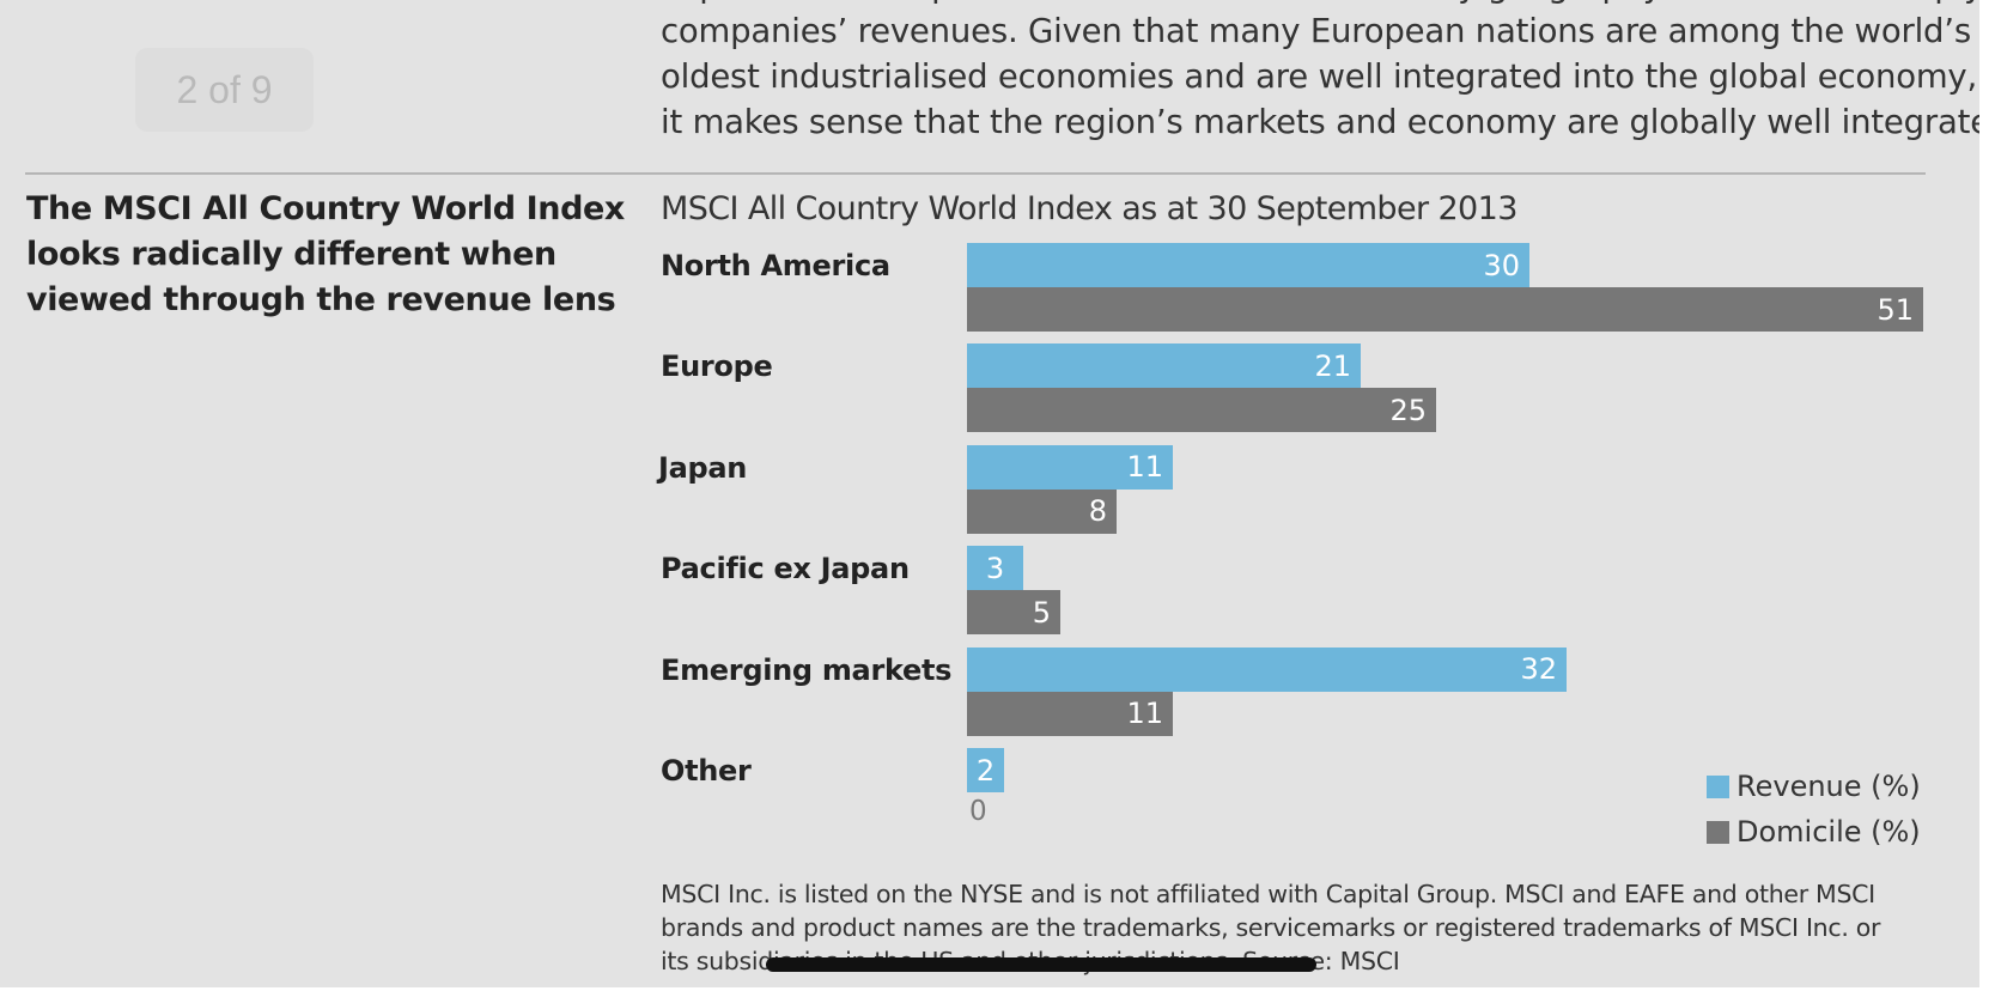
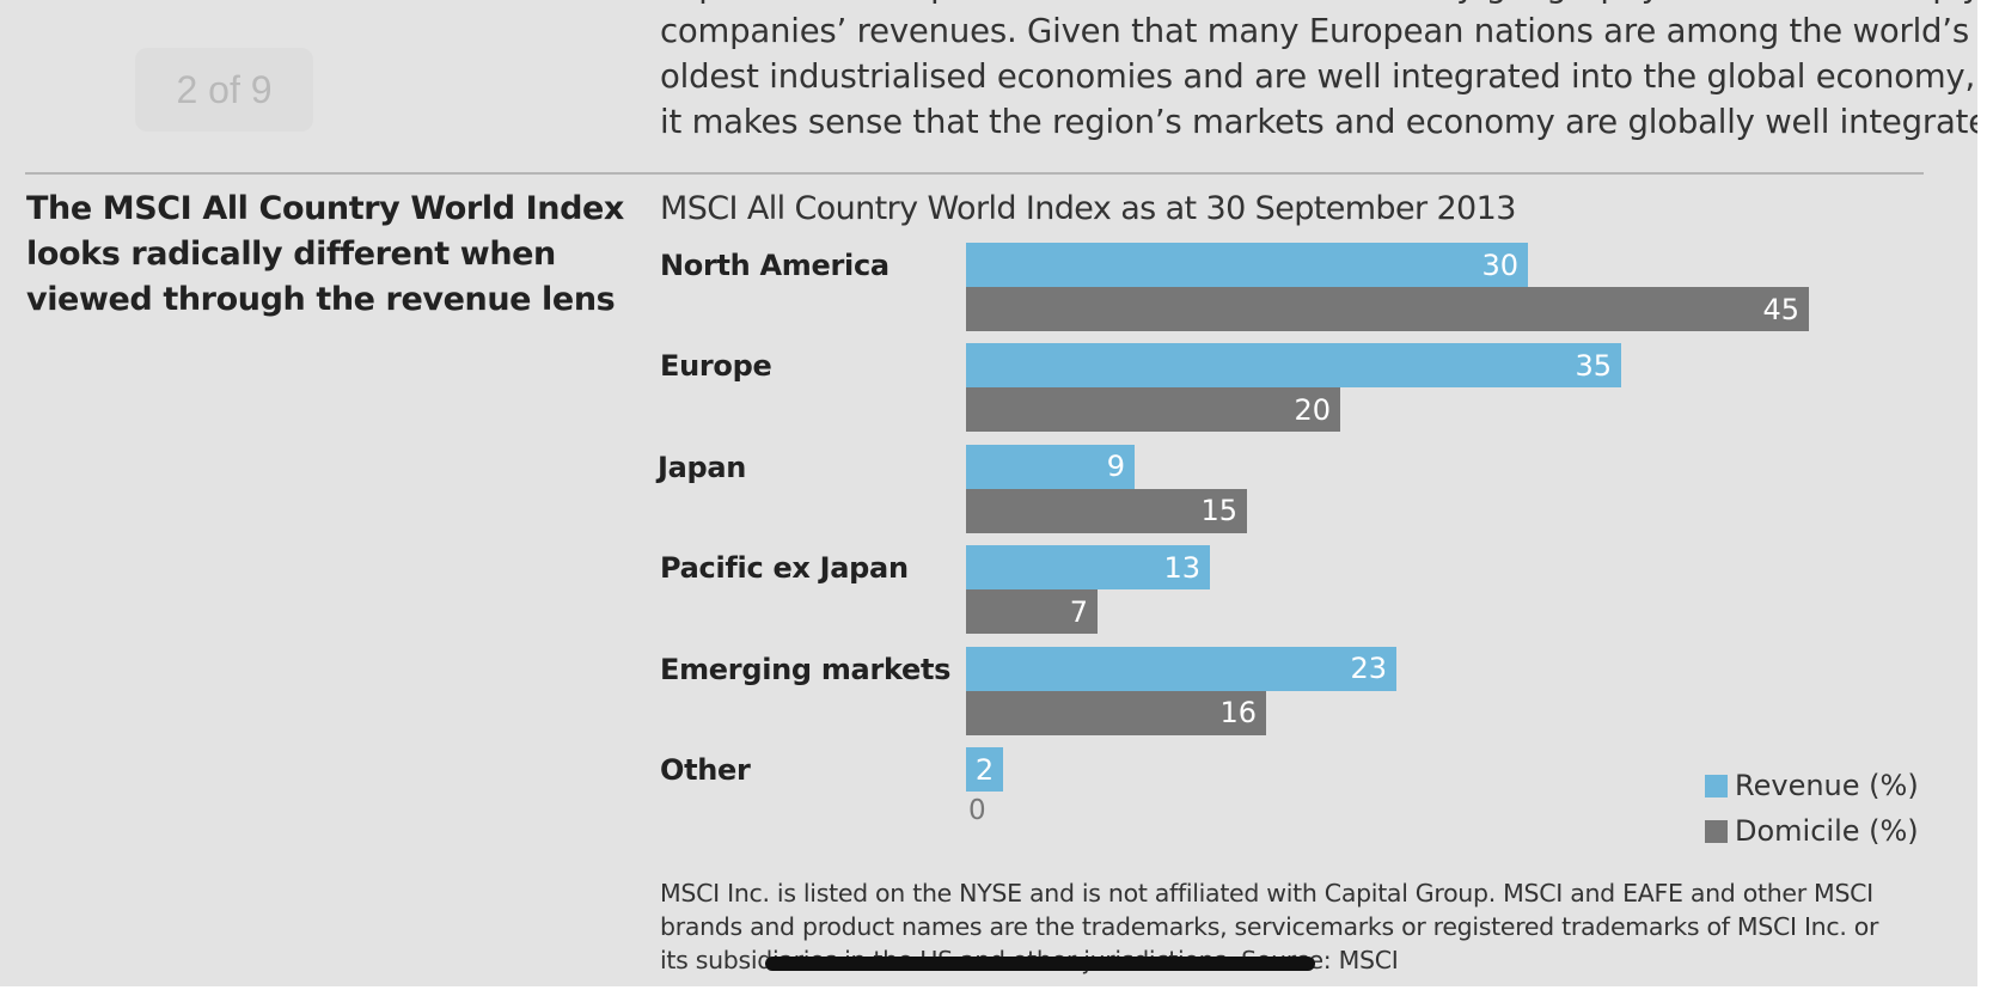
Domicile (%)/North America: 51 -> 45
Revenue (%)/Europe: 21 -> 35
Domicile (%)/Europe: 25 -> 20
Revenue (%)/Japan: 11 -> 9
Domicile (%)/Japan: 8 -> 15
Revenue (%)/Pacific ex Japan: 3 -> 13
Domicile (%)/Pacific ex Japan: 5 -> 7
Revenue (%)/Emerging markets: 32 -> 23
Domicile (%)/Emerging markets: 11 -> 16
